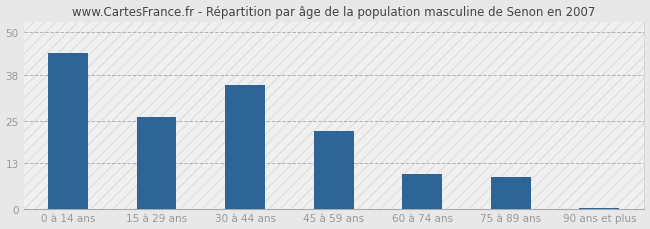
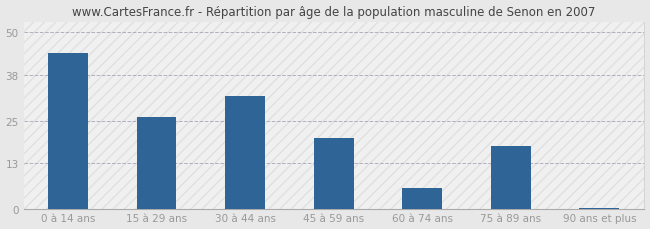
30 à 44 ans: 35.0 -> 32.0
45 à 59 ans: 22.0 -> 20.0
60 à 74 ans: 10.0 -> 6.0
75 à 89 ans: 9.0 -> 18.0
